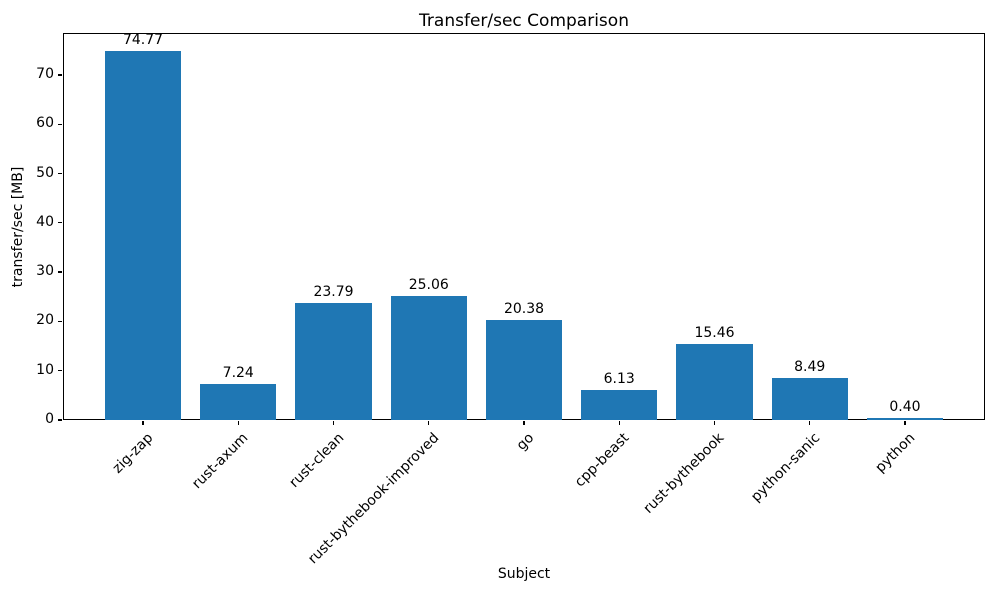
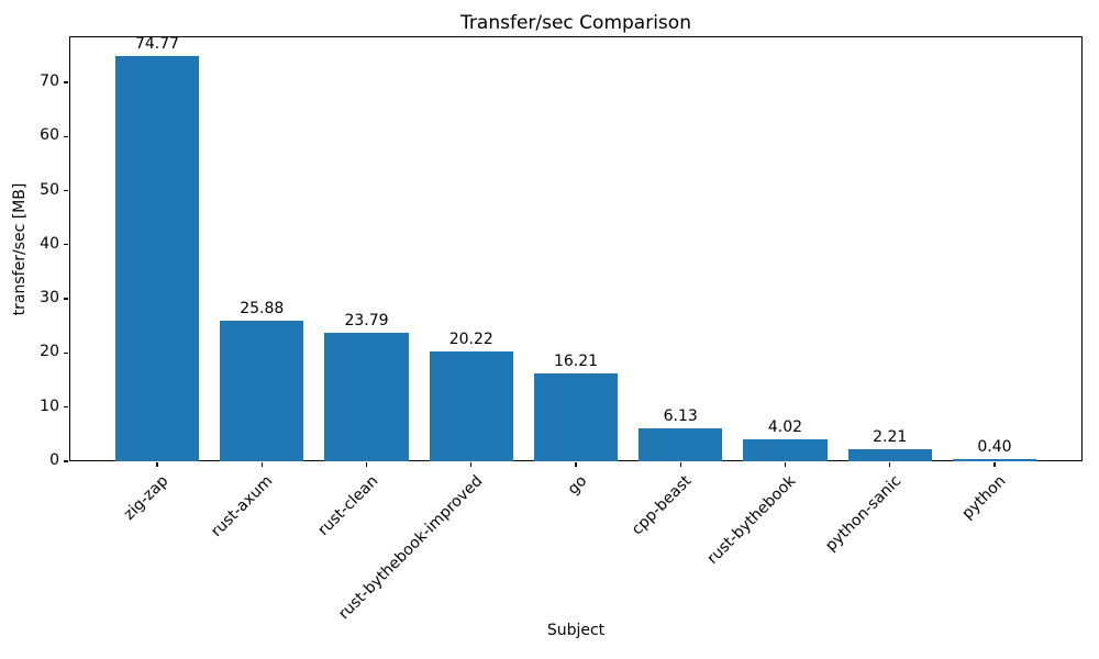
rust-axum: 7.24 -> 25.88
rust-bythebook-improved: 25.06 -> 20.22
go: 20.38 -> 16.21
rust-bythebook: 15.46 -> 4.02
python-sanic: 8.49 -> 2.21
